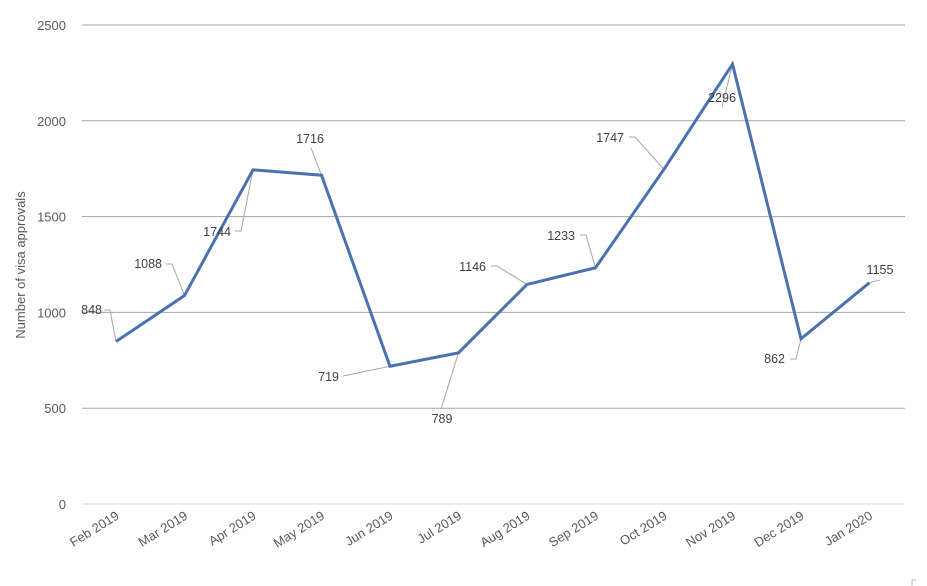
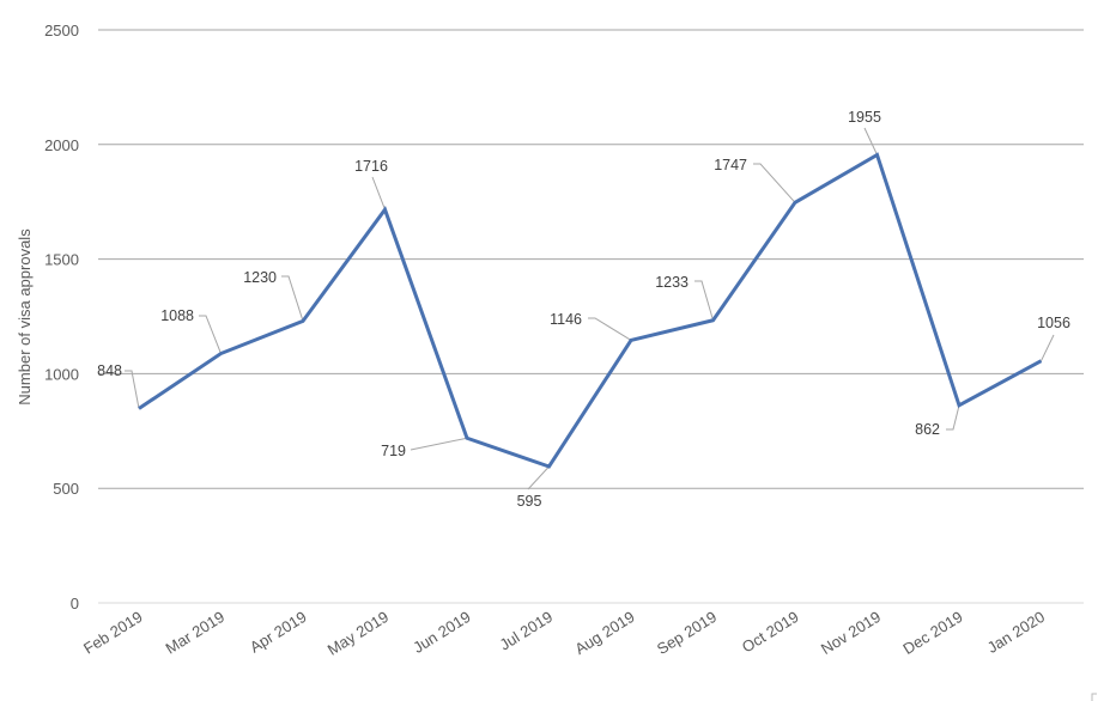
Apr 2019: 1744 -> 1230
Jul 2019: 789 -> 595
Nov 2019: 2296 -> 1955
Jan 2020: 1155 -> 1056
